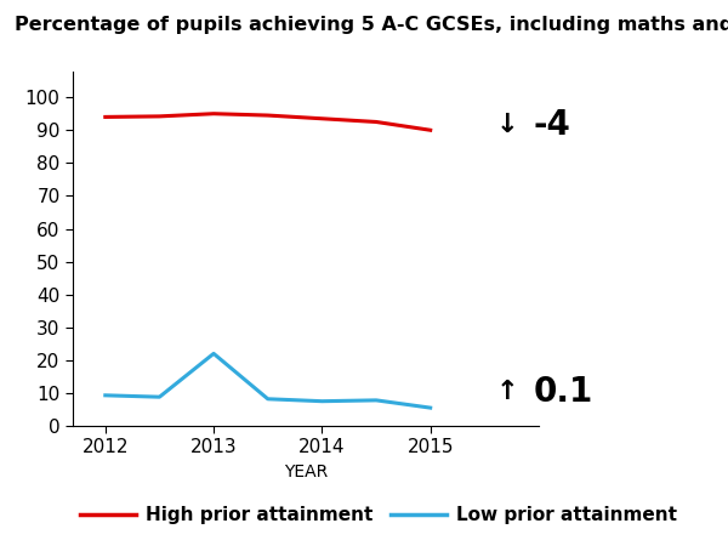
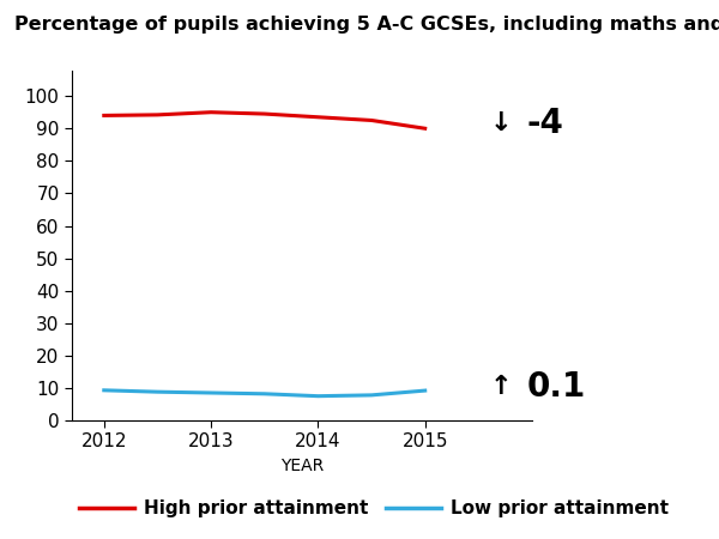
Low prior attainment/2013: 22.0 -> 8.5
Low prior attainment/2015: 5.5 -> 9.2
